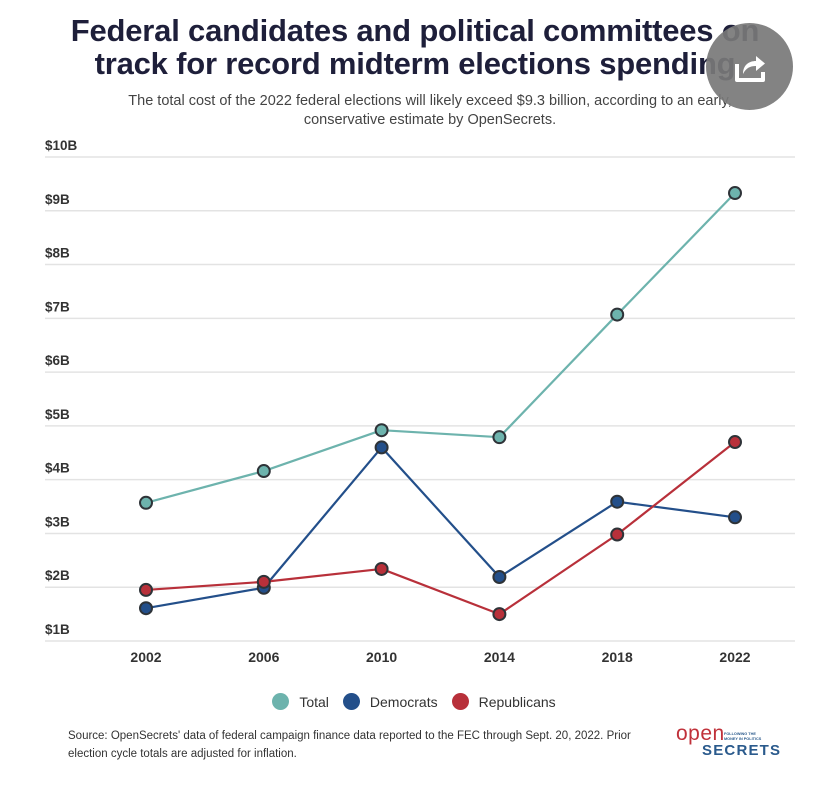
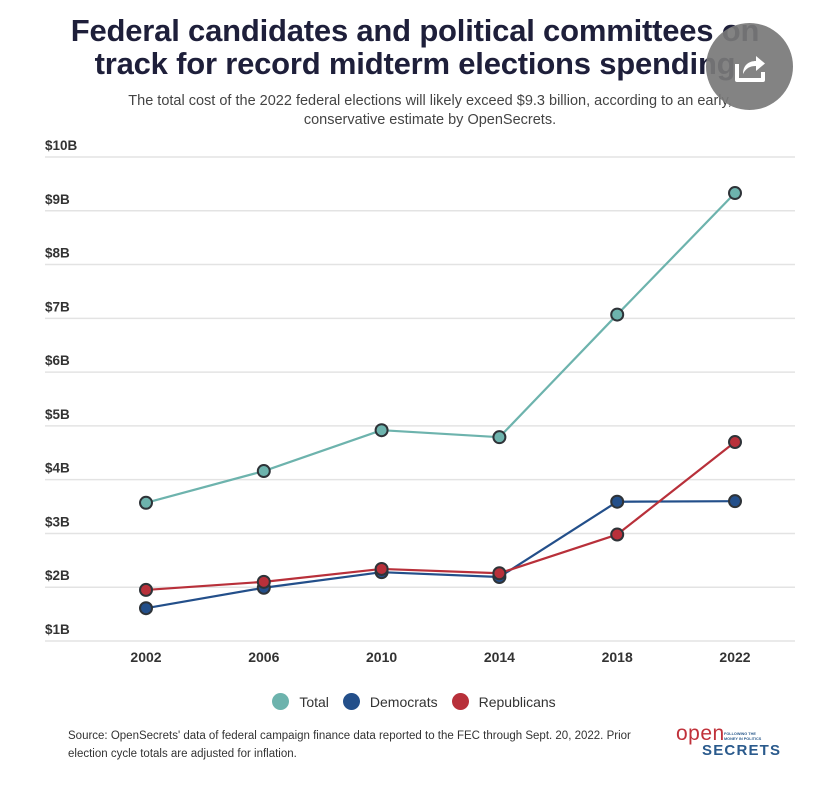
Democrats/2010: $4.6B -> $2.3B
Republicans/2014: $1.5B -> $2.3B
Democrats/2022: $3.3B -> $3.6B
